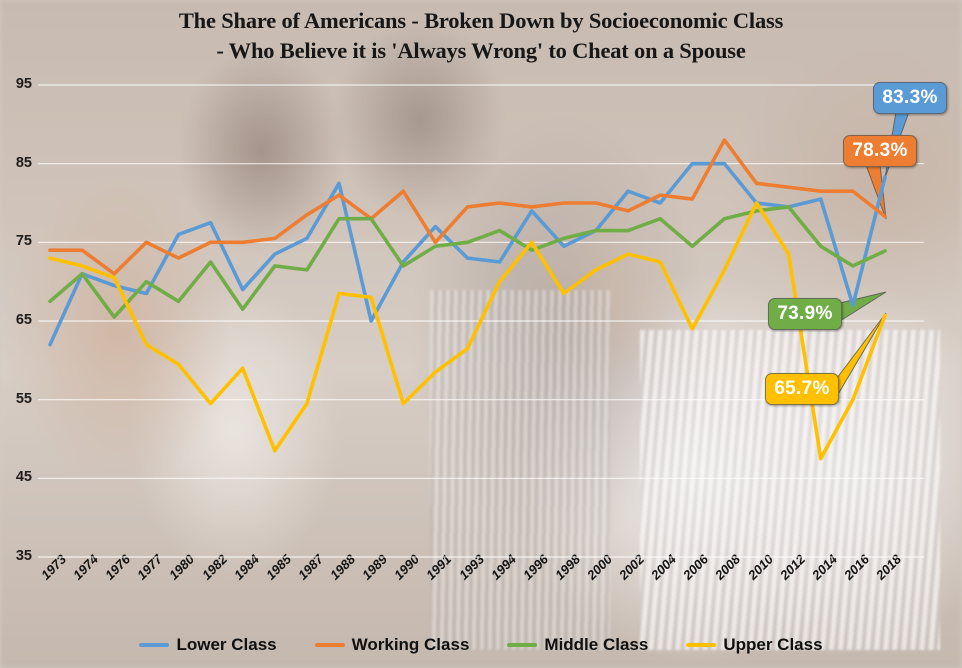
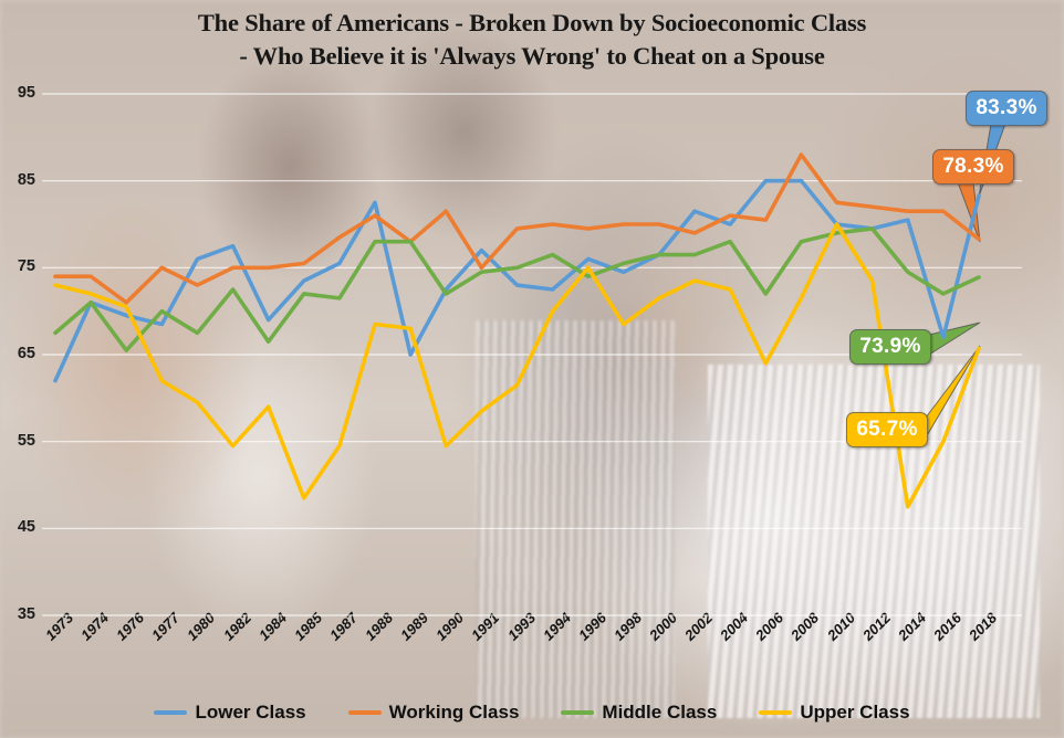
Lower Class/1996: 79 -> 76
Middle Class/2006: 74 -> 72
